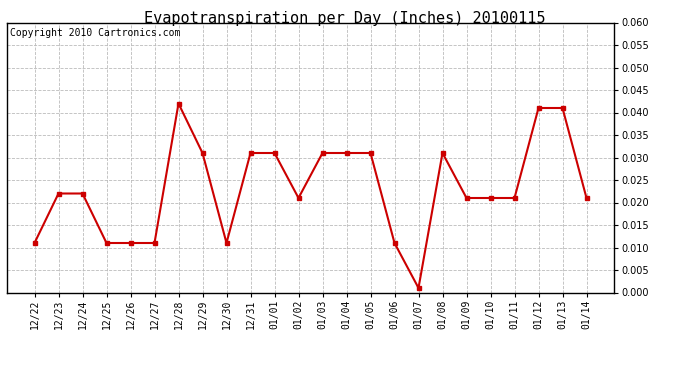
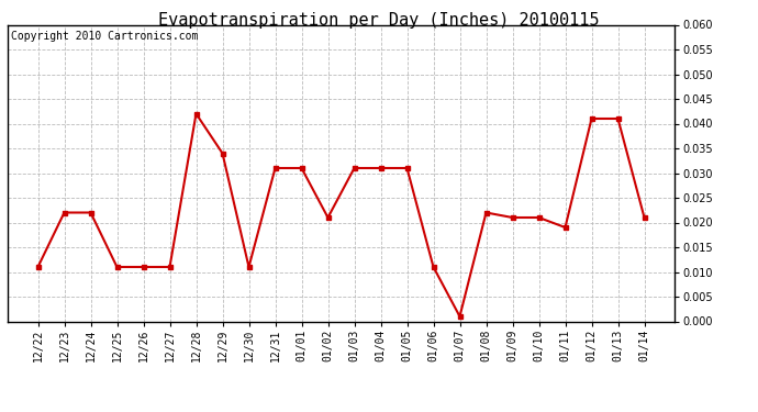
12/29: 0.031 -> 0.034
01/08: 0.031 -> 0.022
01/11: 0.021 -> 0.019
